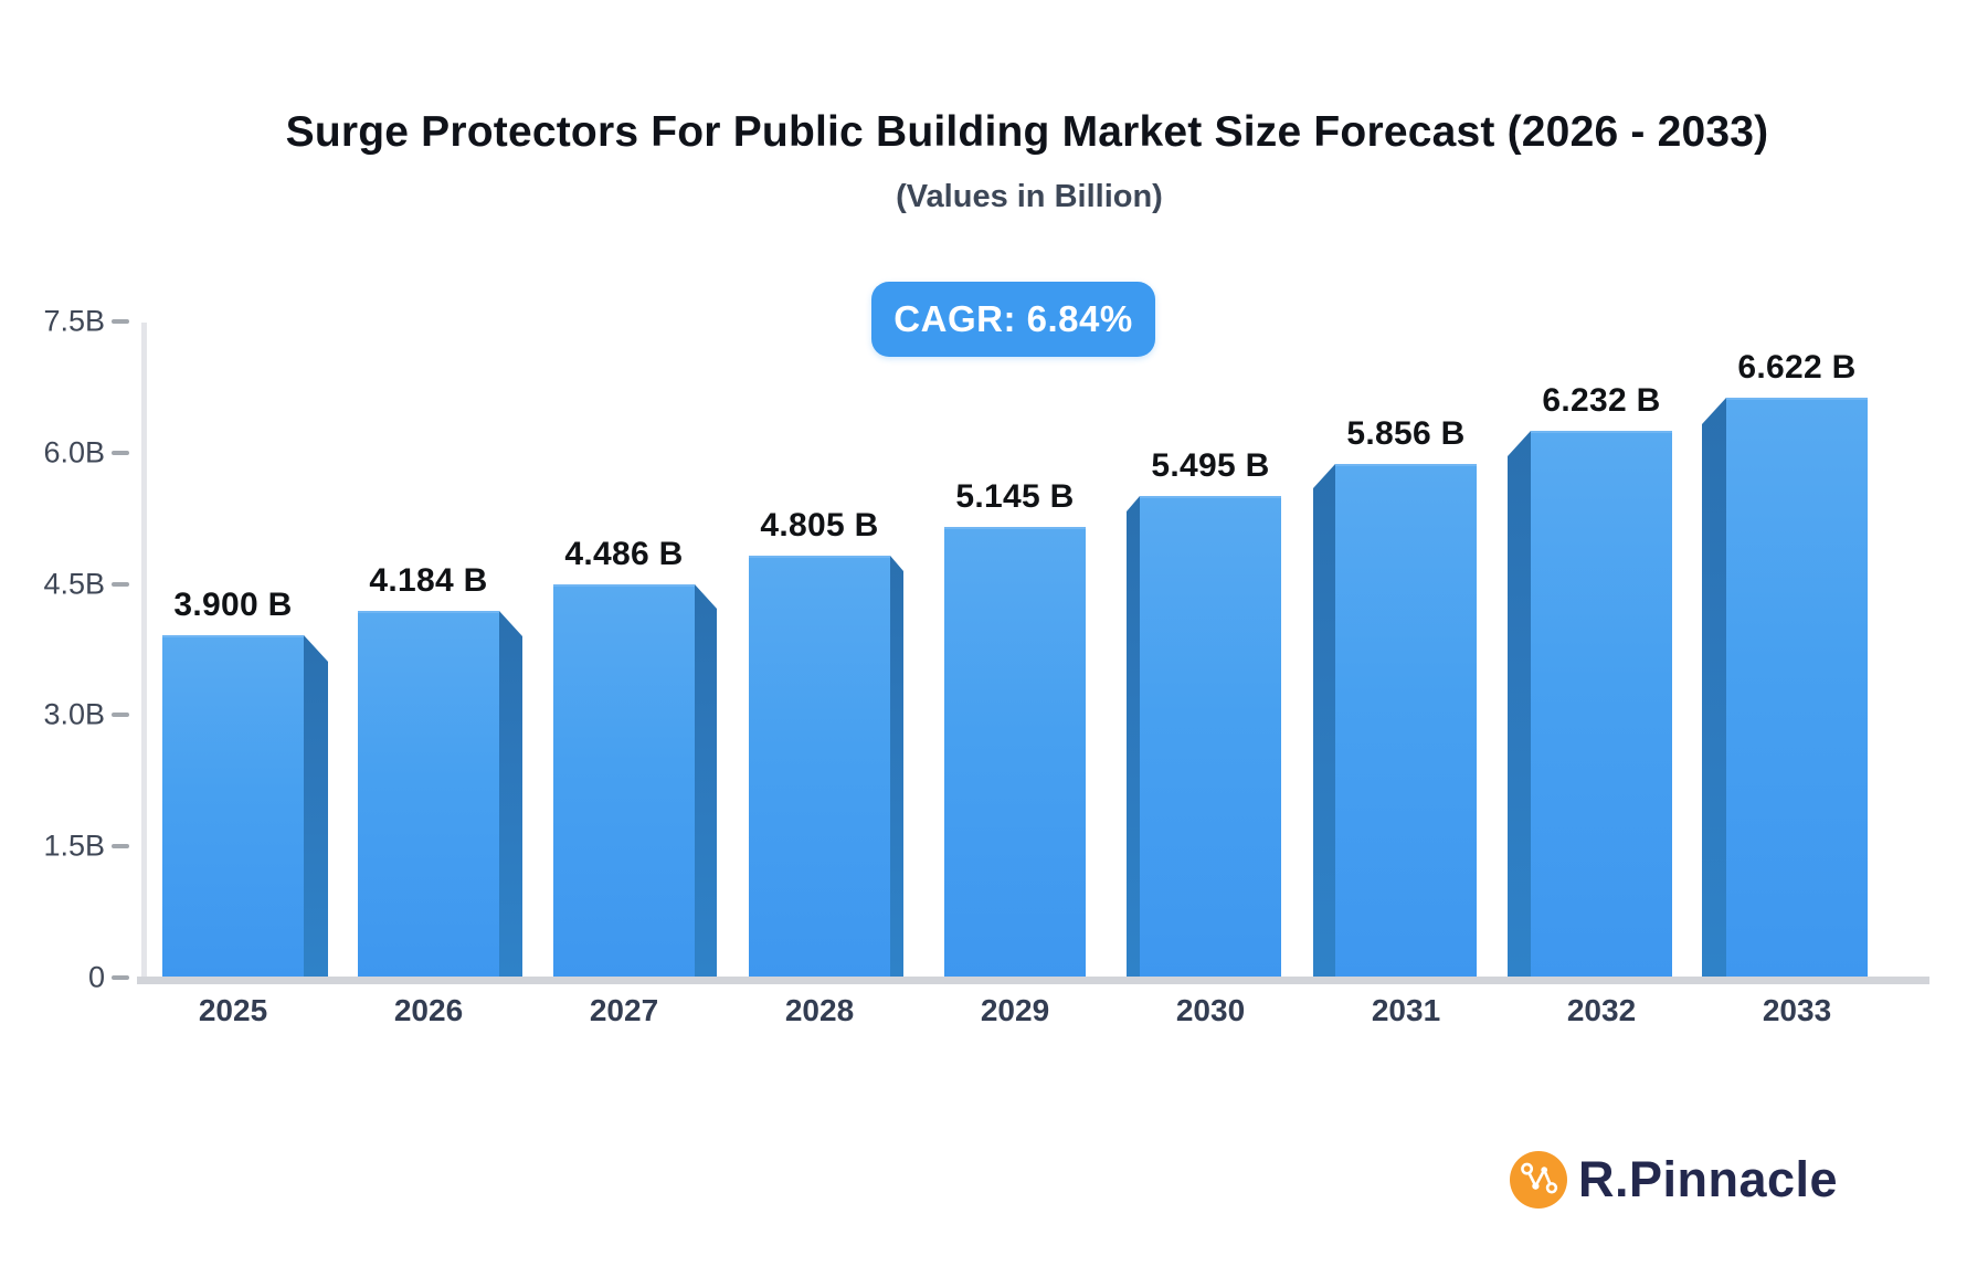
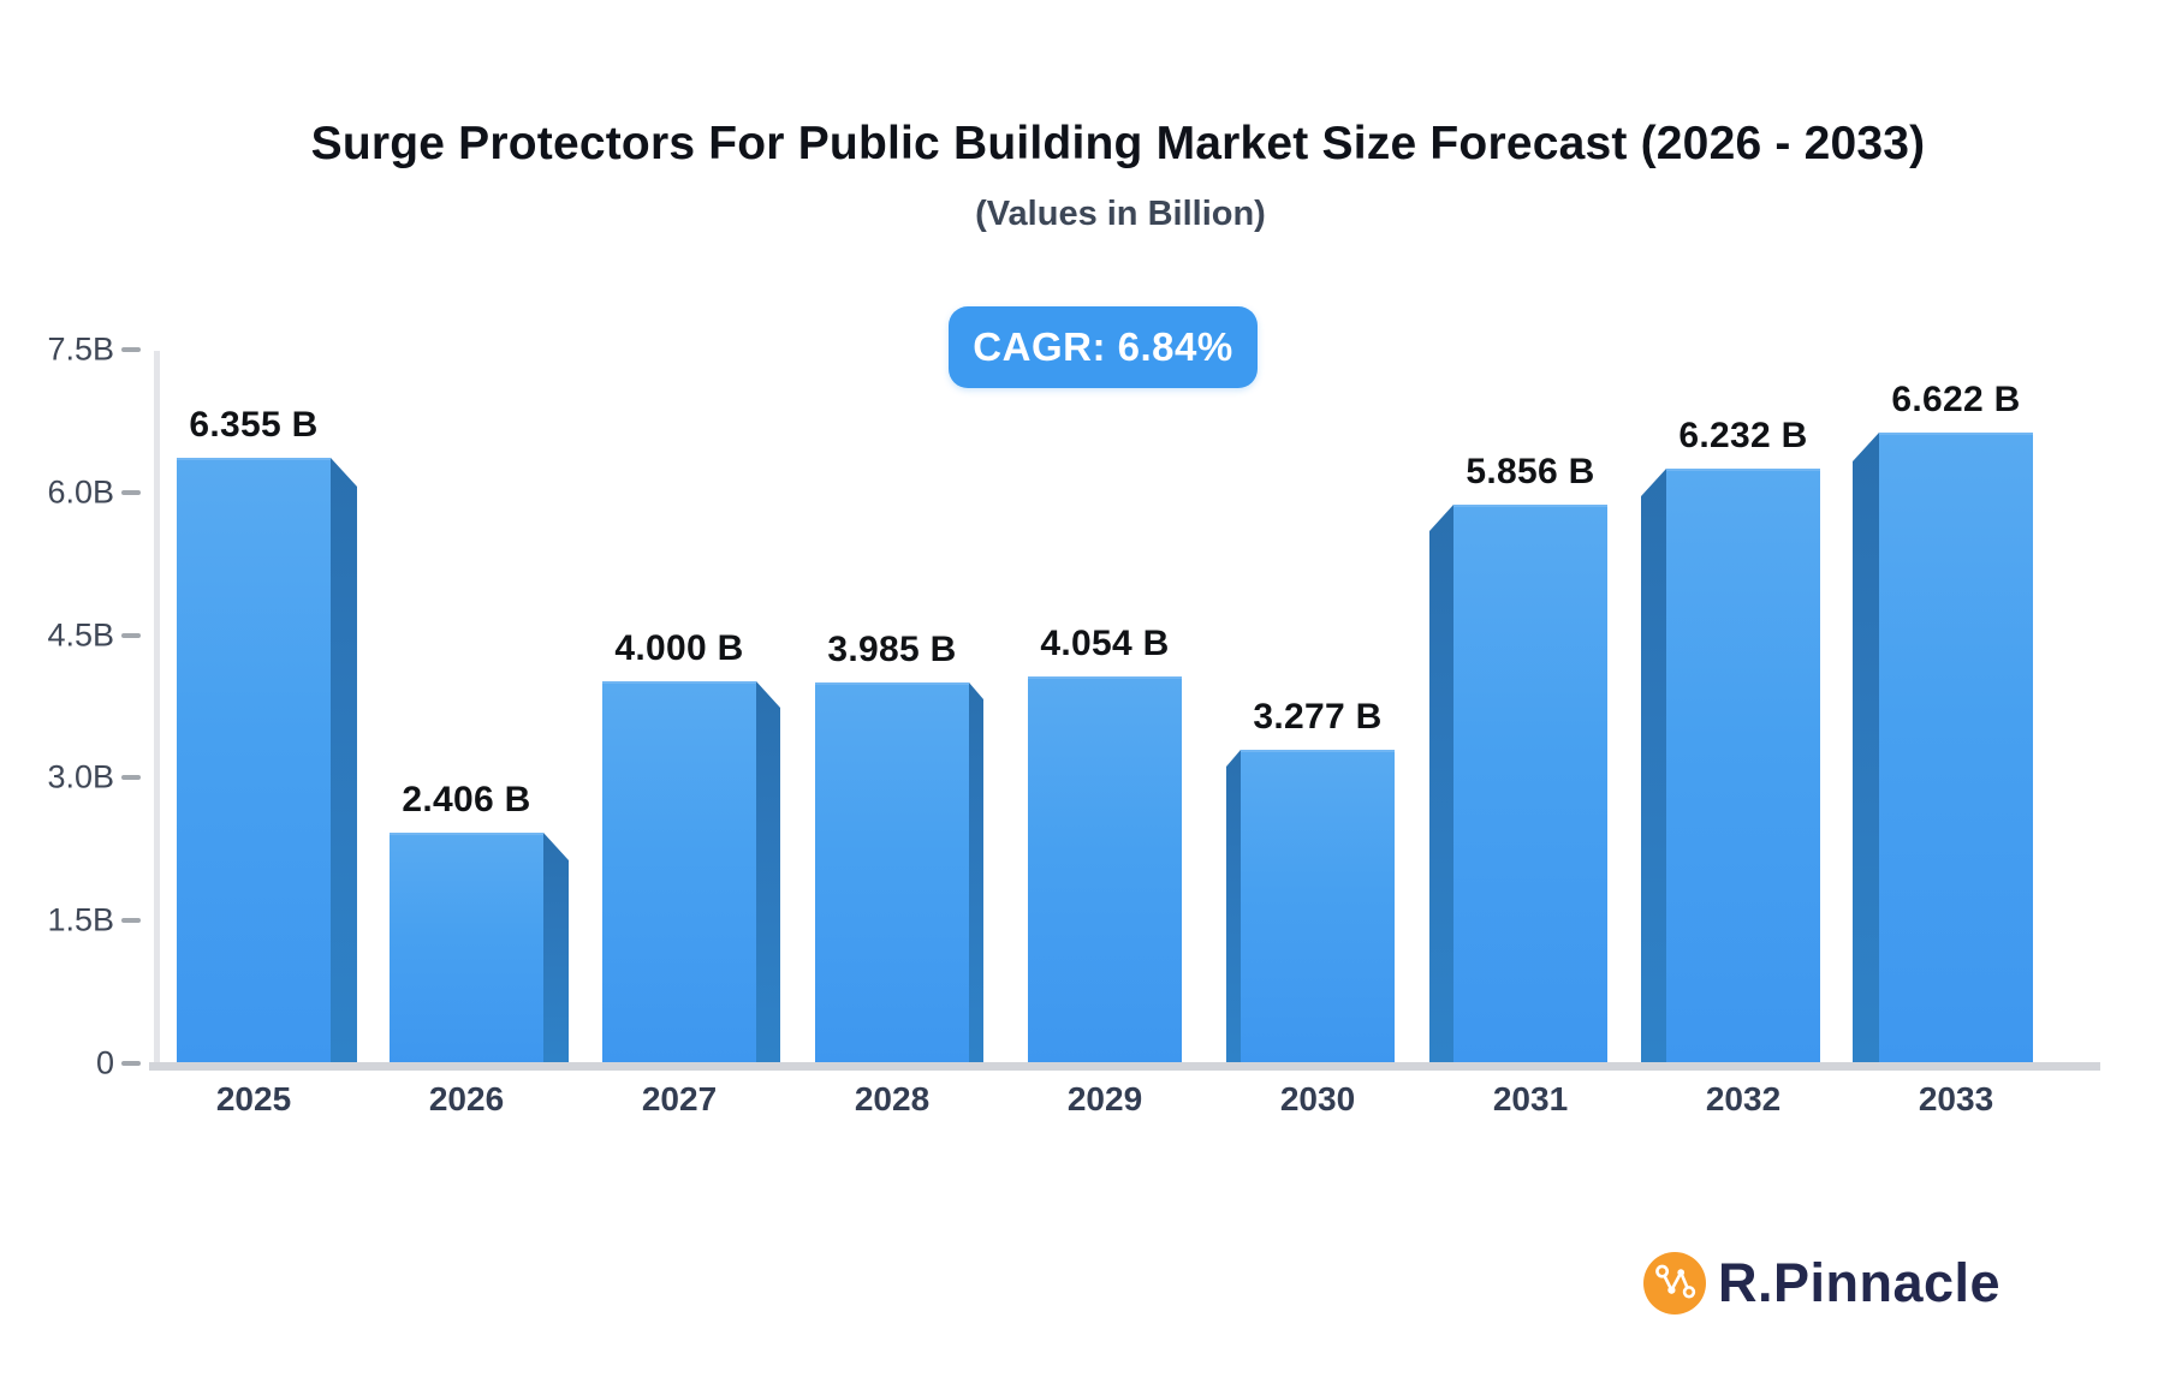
2025: 3.900 -> 6.355
2026: 4.184 -> 2.406
2027: 4.486 -> 4.000
2028: 4.805 -> 3.985
2029: 5.145 -> 4.054
2030: 5.495 -> 3.277
